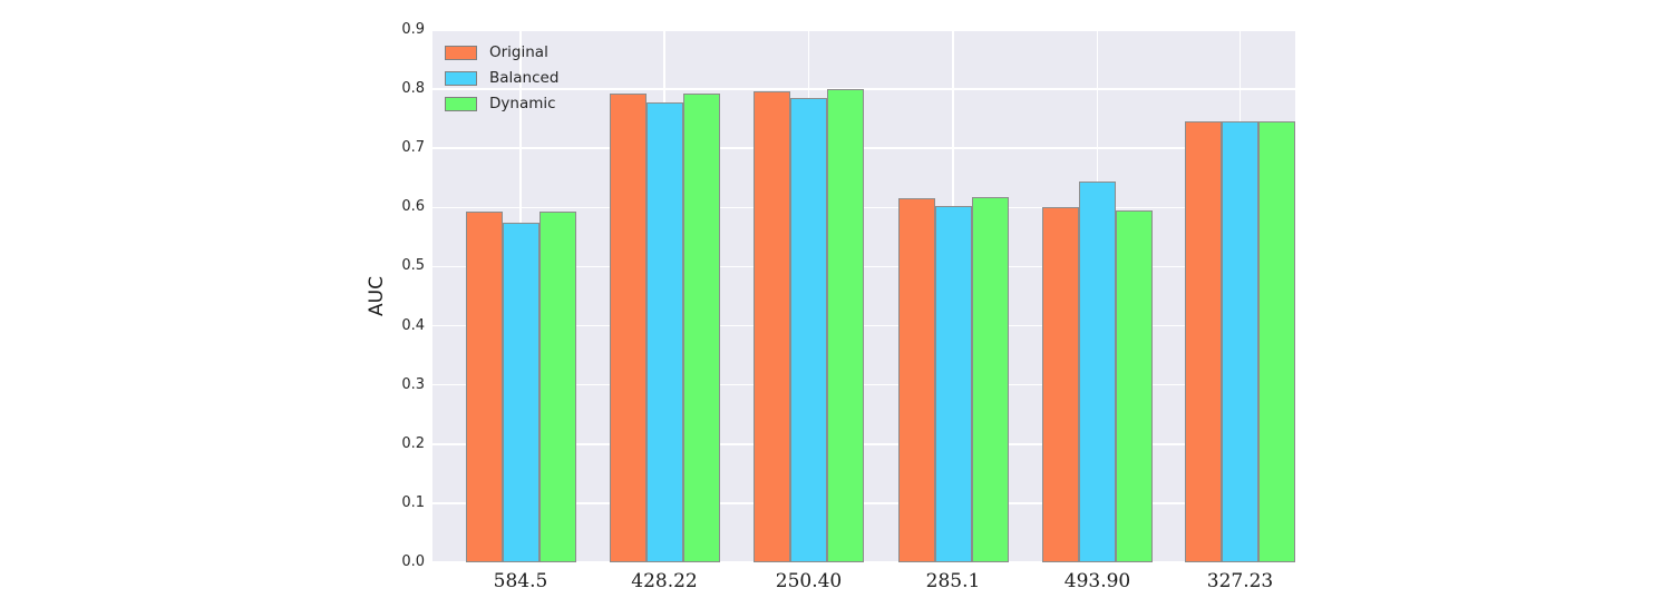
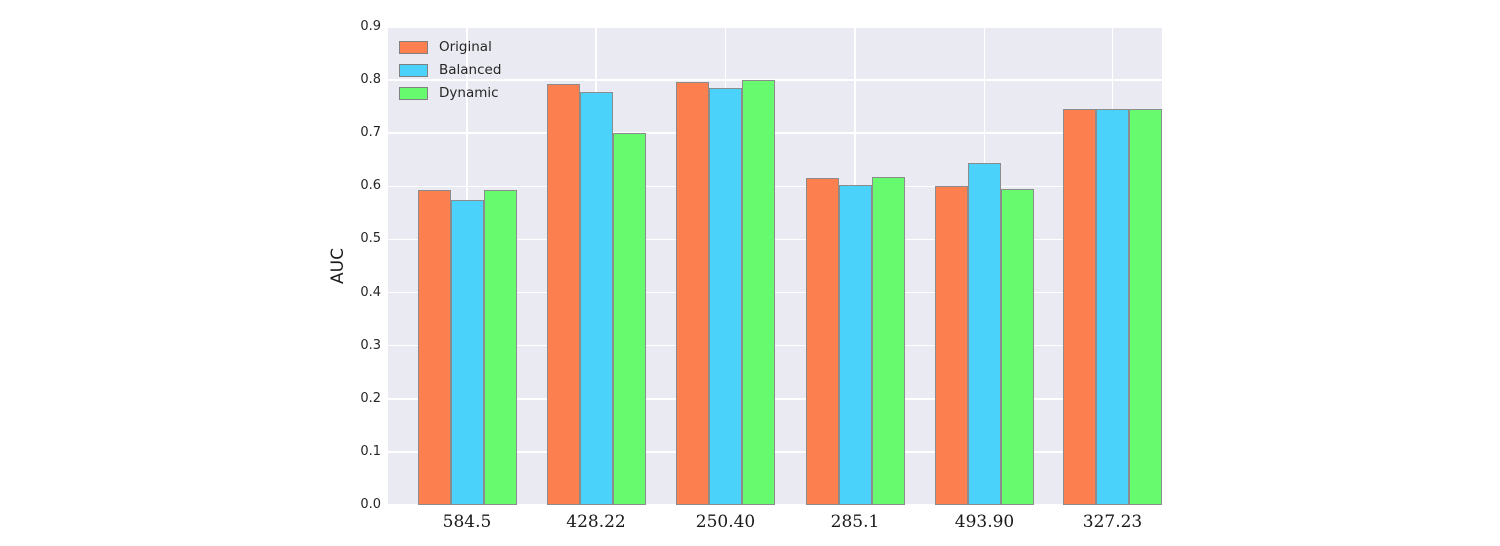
Dynamic/428.22: 0.79 -> 0.70
